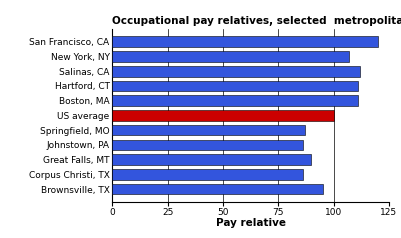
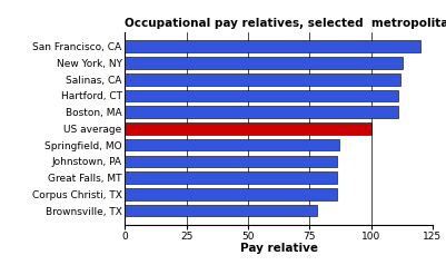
New York, NY: 107 -> 113
Great Falls, MT: 90 -> 86
Brownsville, TX: 95 -> 78
